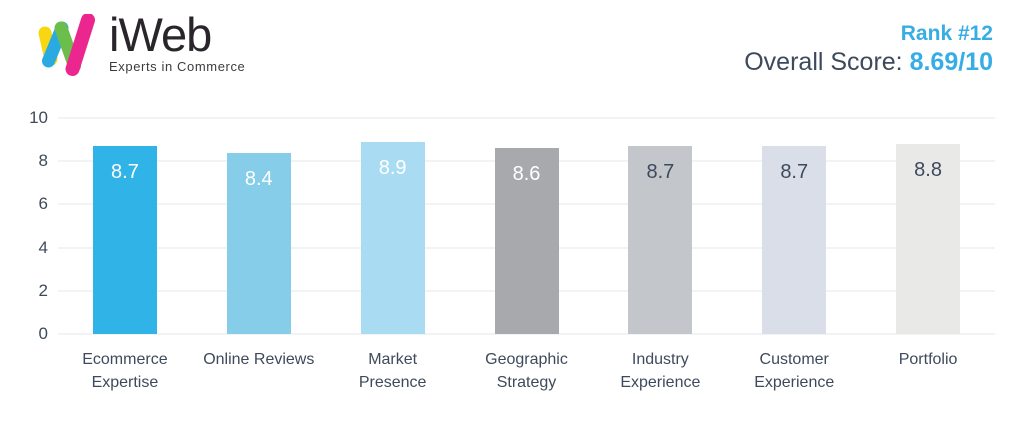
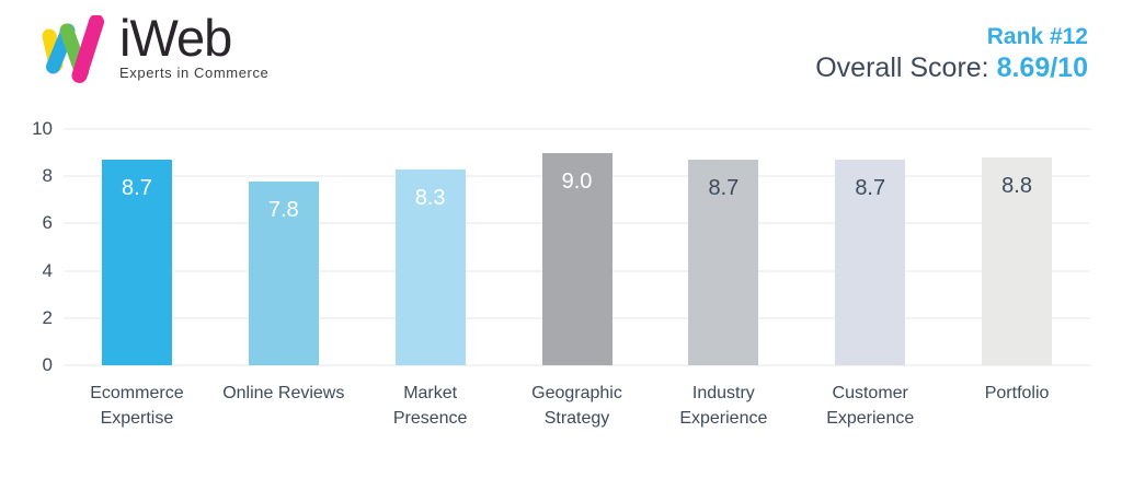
Online Reviews: 8.4 -> 7.8
Market Presence: 8.9 -> 8.3
Geographic Strategy: 8.6 -> 9.0
